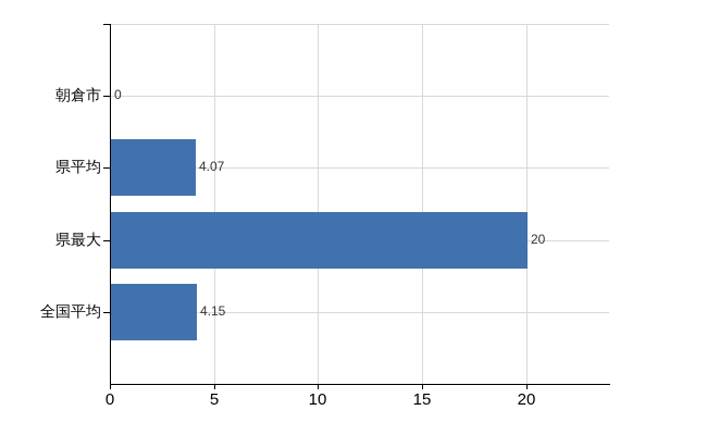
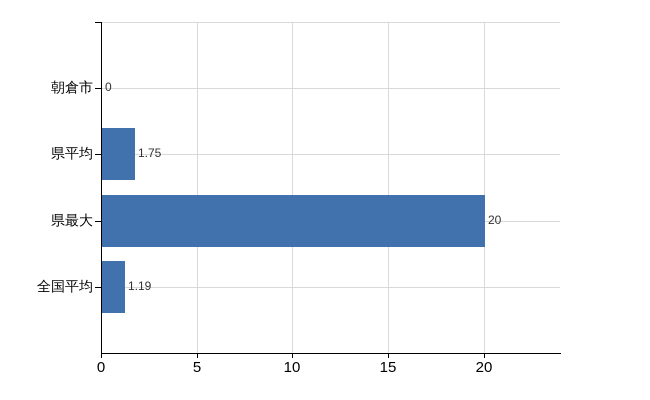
県平均: 4.07 -> 1.75
全国平均: 4.15 -> 1.19
